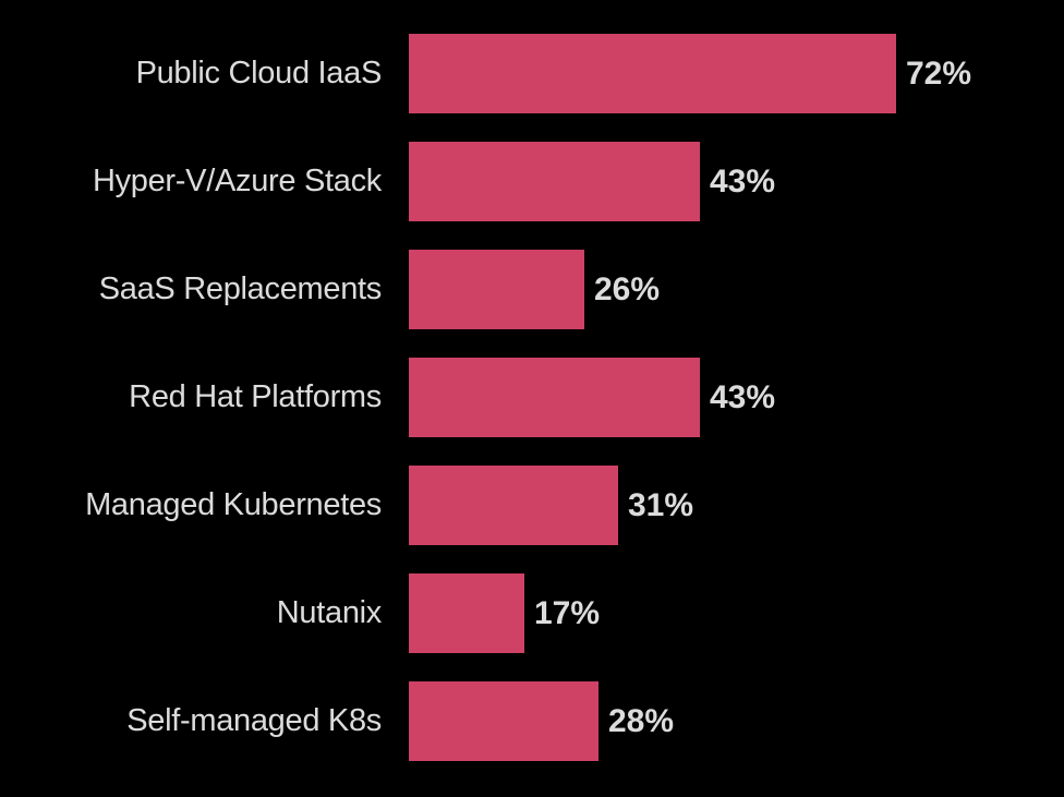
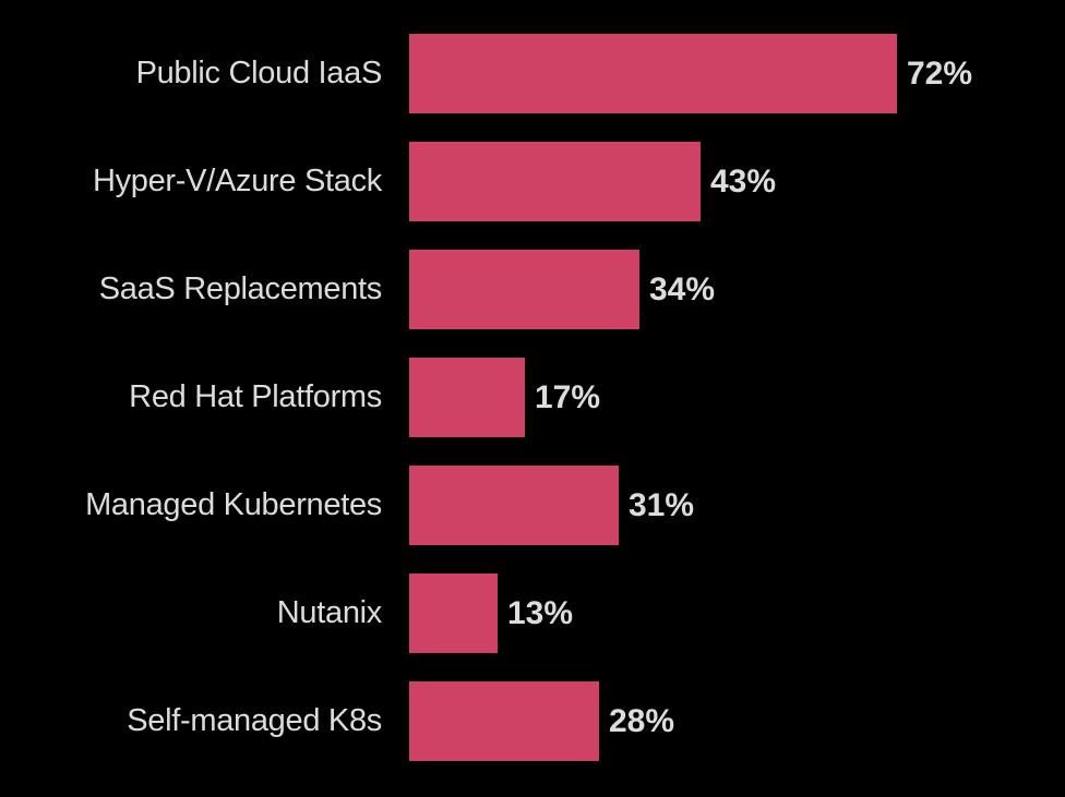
SaaS Replacements: 26% -> 34%
Red Hat Platforms: 43% -> 17%
Nutanix: 17% -> 13%
